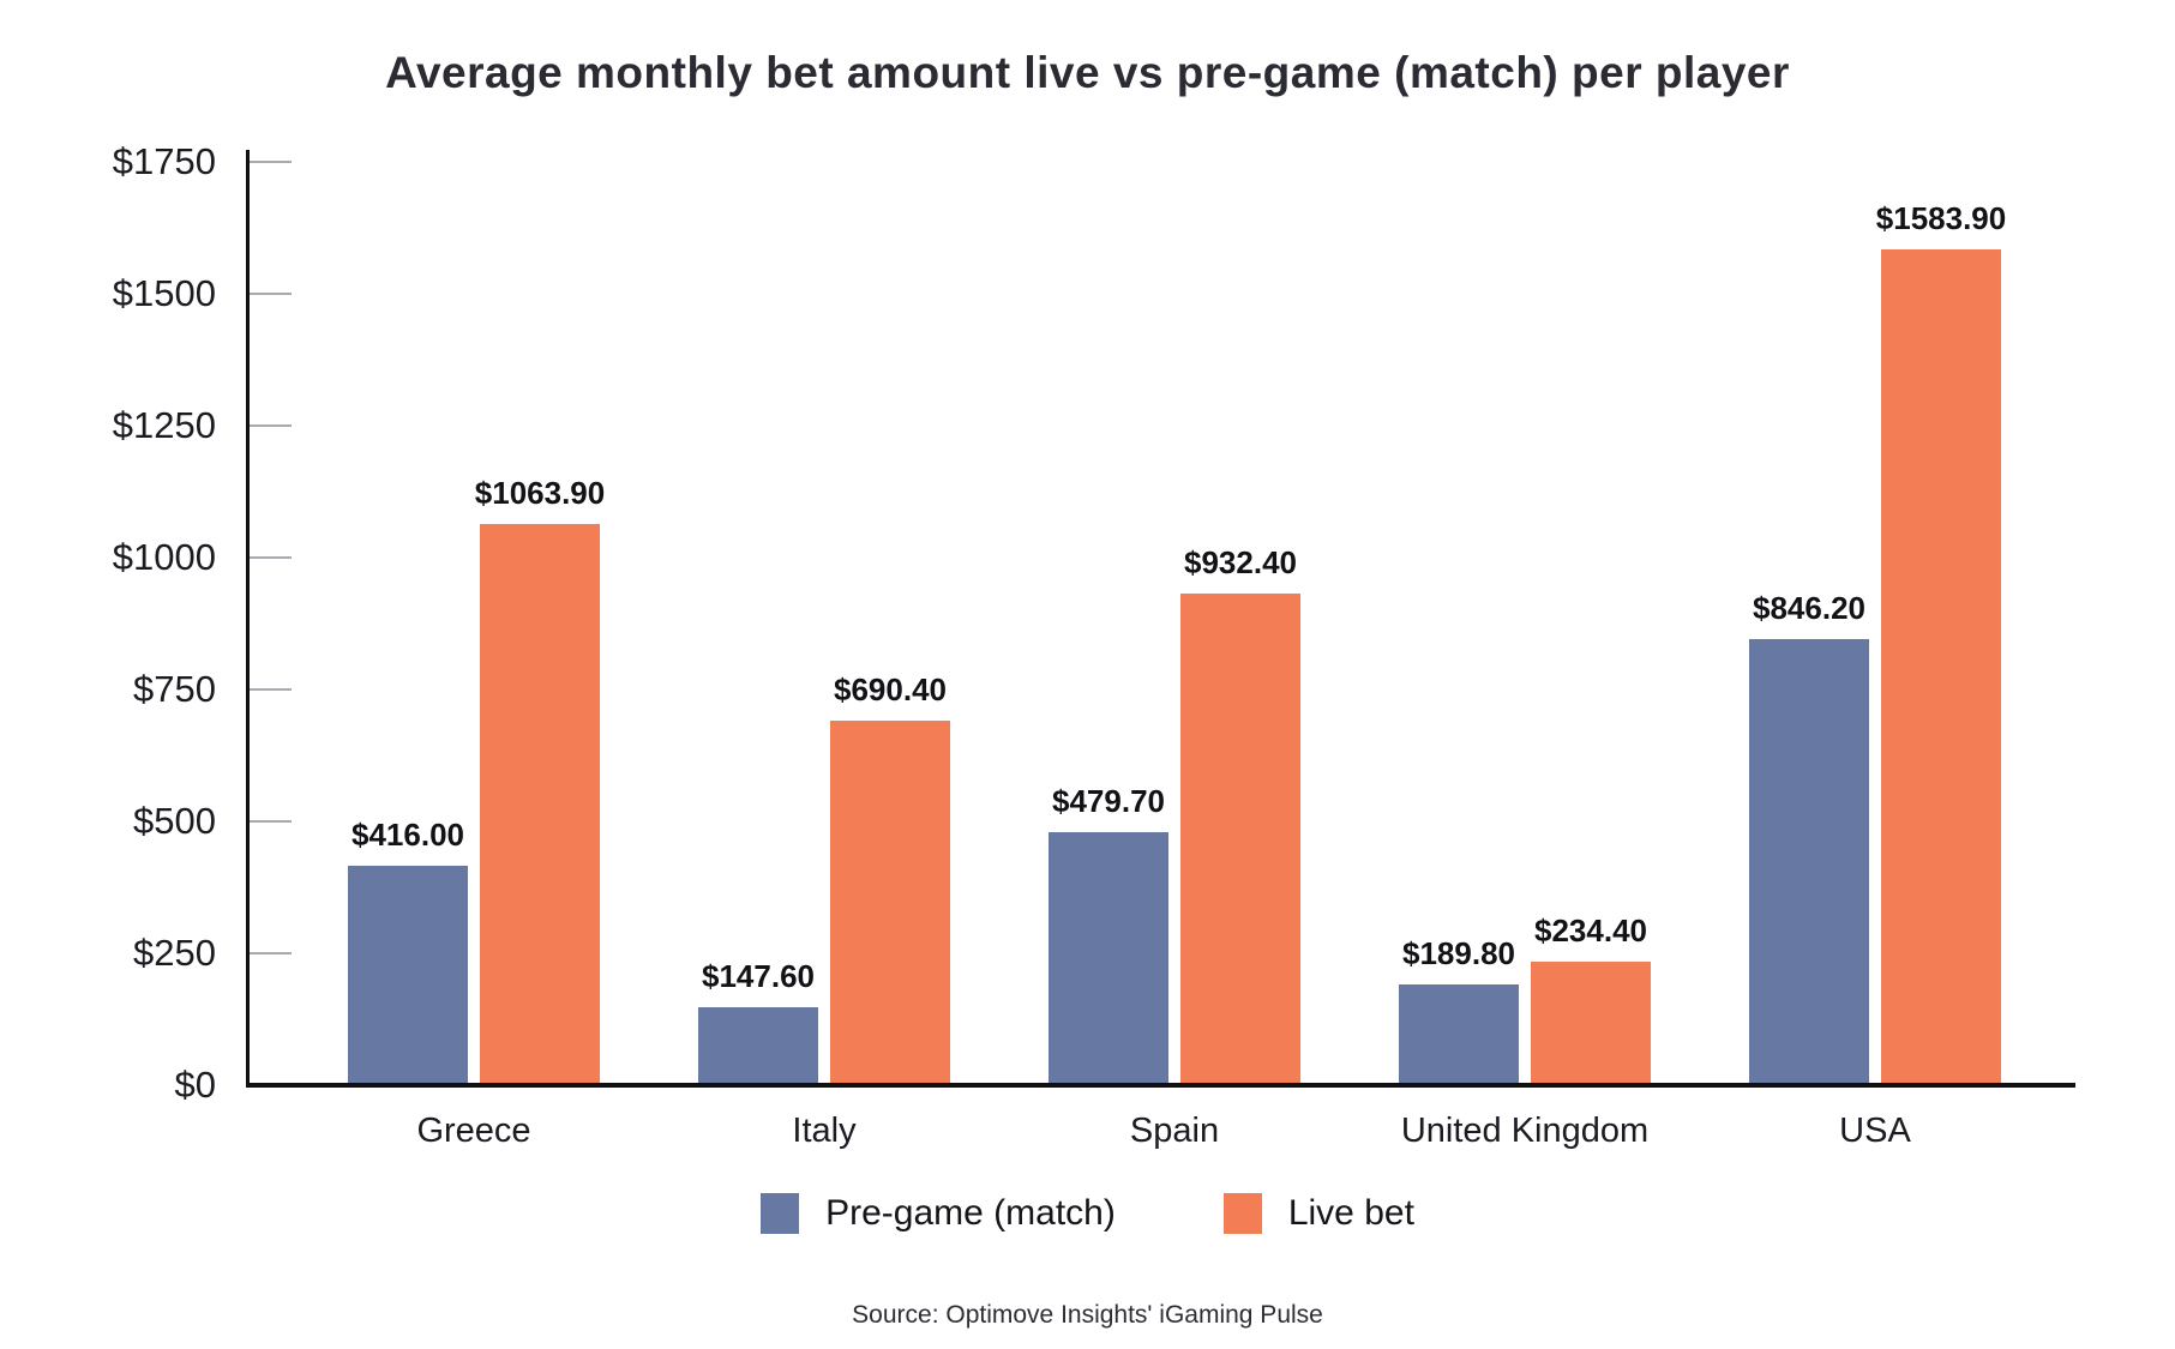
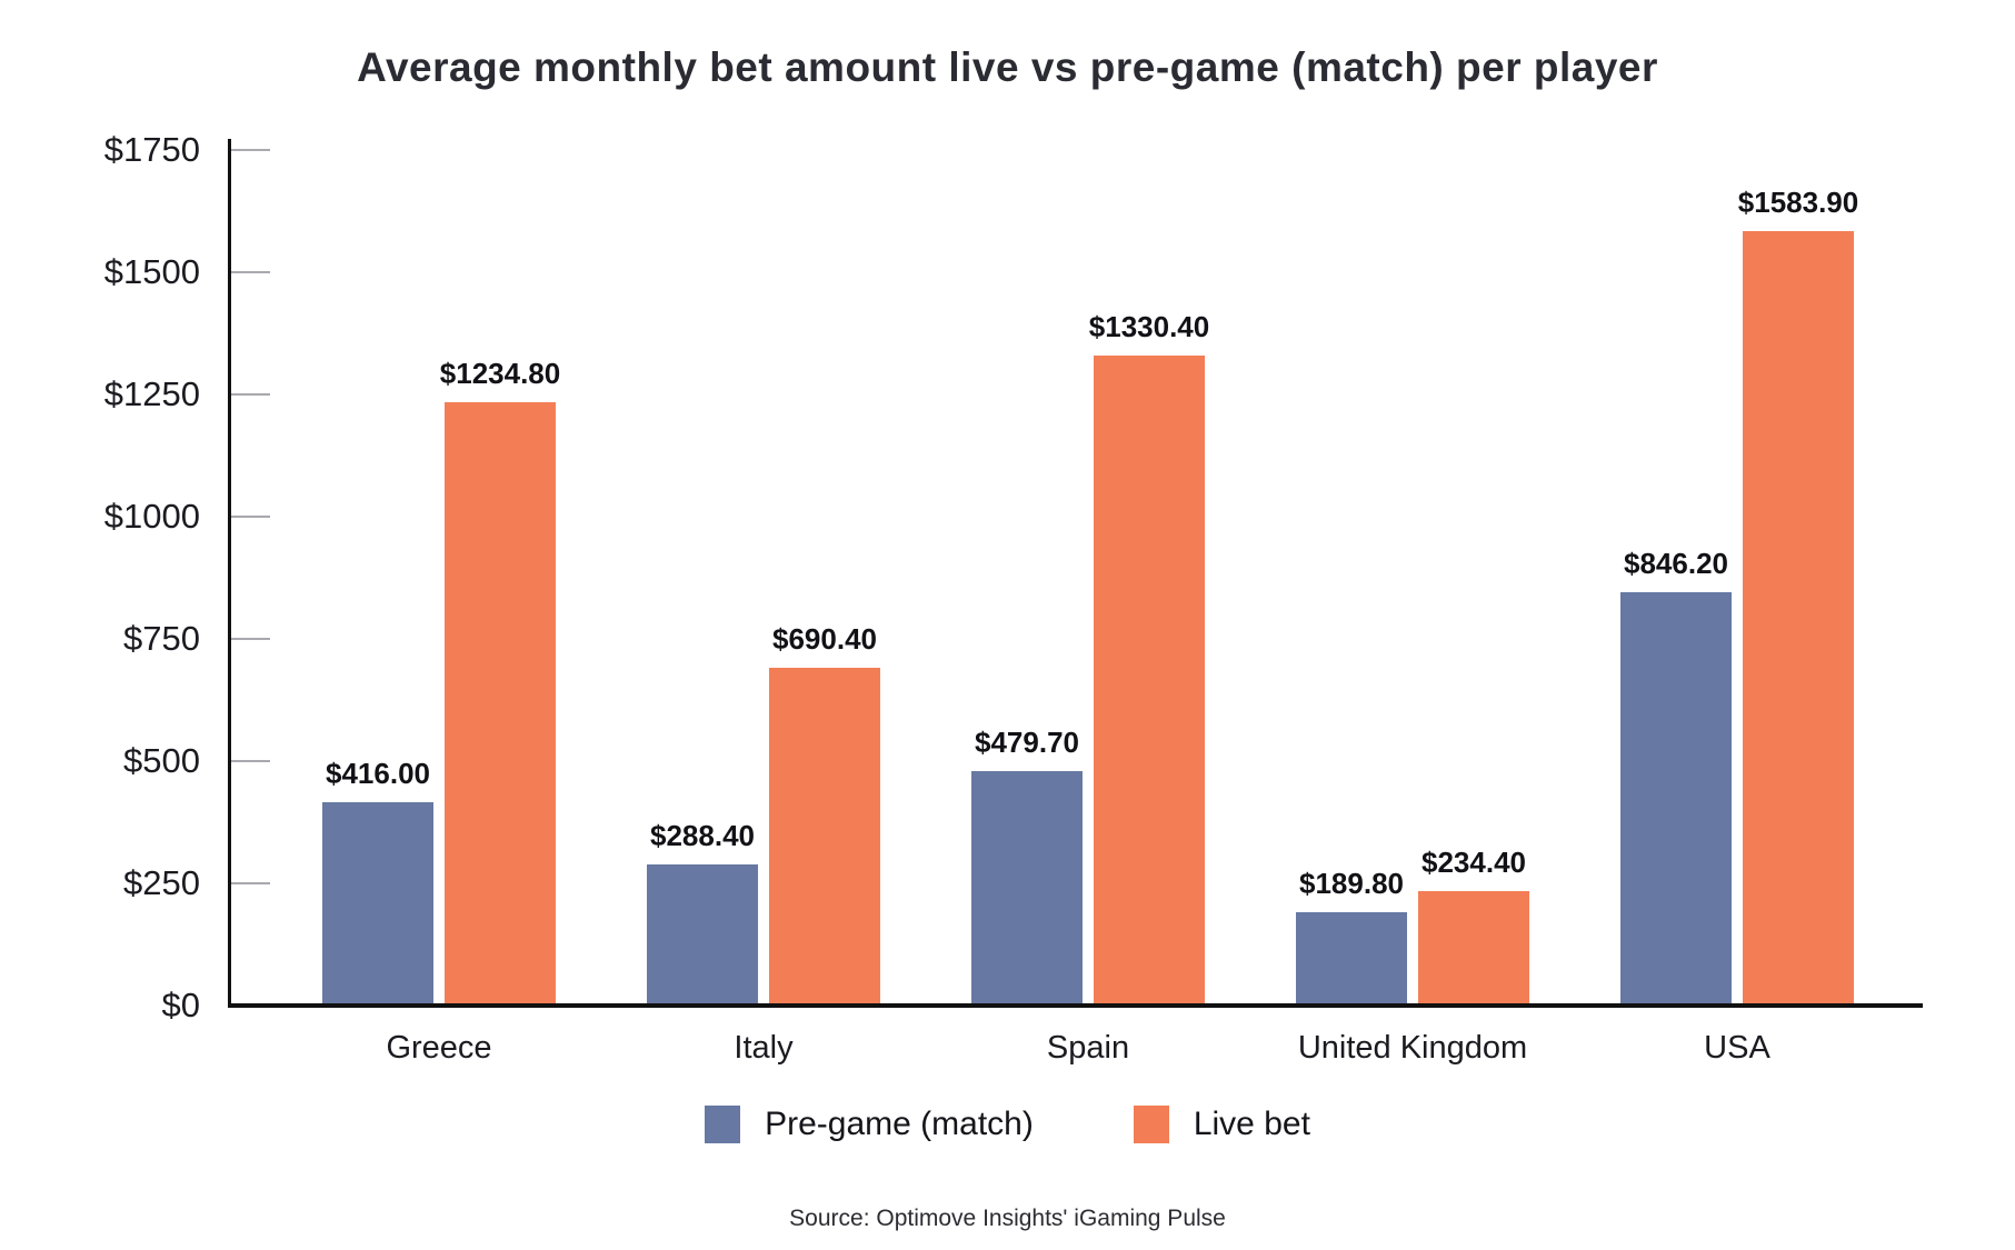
Live bet/Greece: $1063.90 -> $1234.80
Pre-game (match)/Italy: $147.60 -> $288.40
Live bet/Spain: $932.40 -> $1330.40
